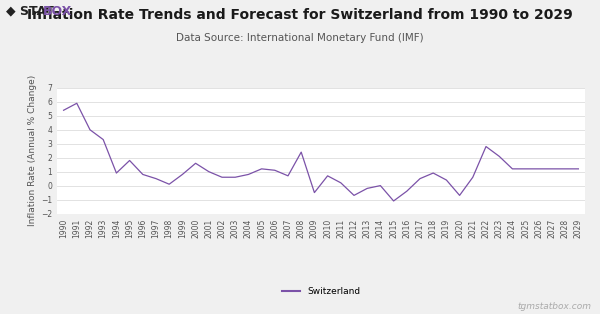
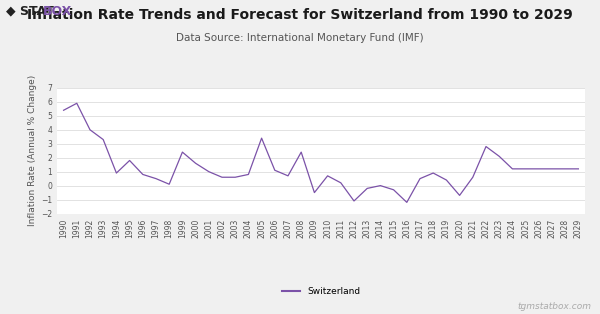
1999: 0.8 -> 2.4
2005: 1.2 -> 3.4
2012: -0.7 -> -1.1
2015: -1.1 -> -0.3
2016: -0.4 -> -1.2
